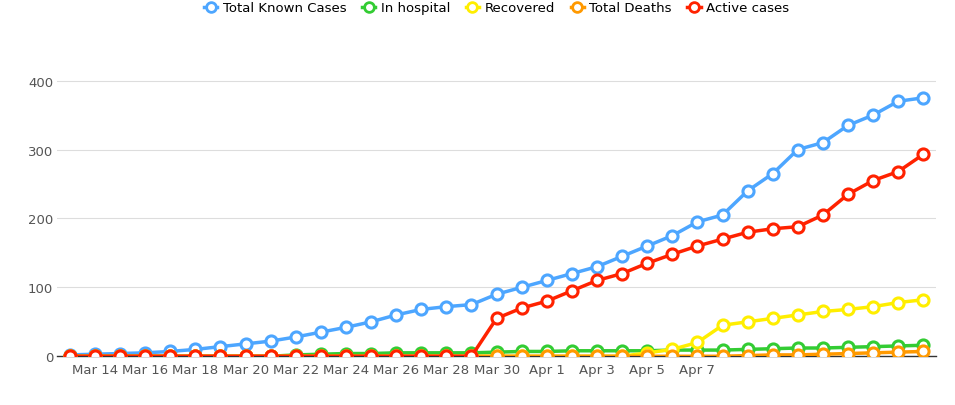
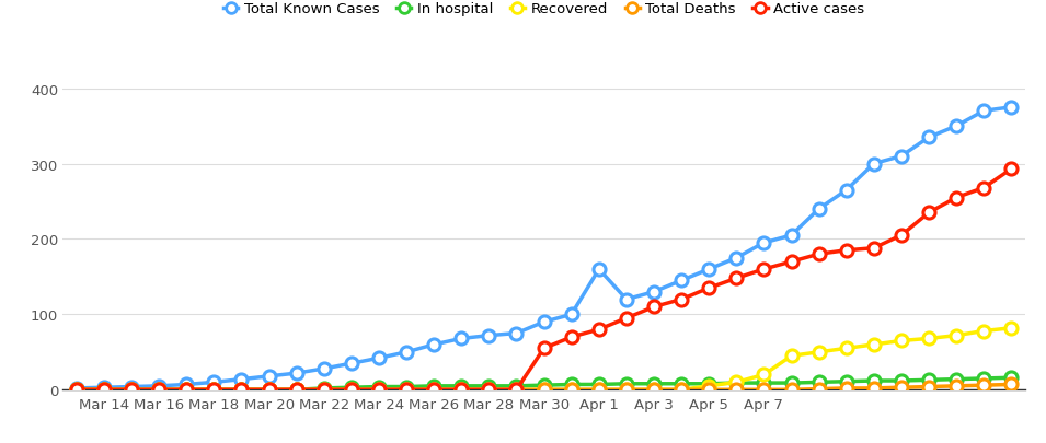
Total Known Cases/Apr 1: 110 -> 160
